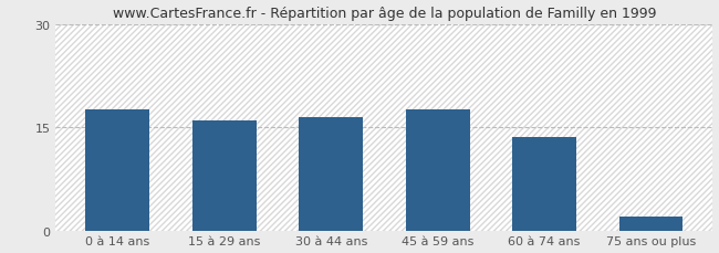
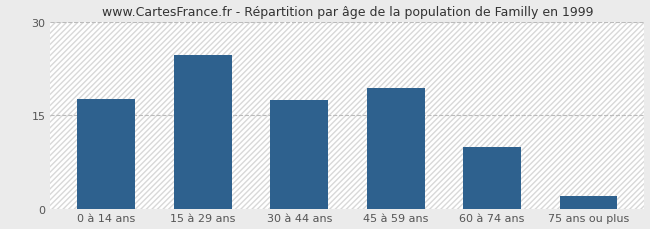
15 à 29 ans: 16.0 -> 24.6
30 à 44 ans: 16.5 -> 17.4
45 à 59 ans: 17.5 -> 19.4
60 à 74 ans: 13.5 -> 9.8
